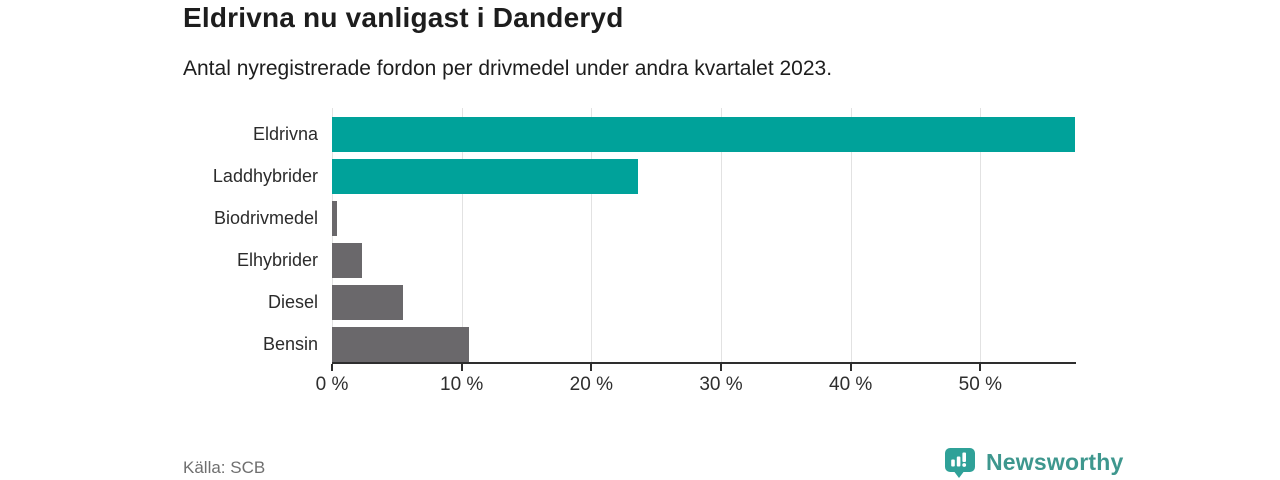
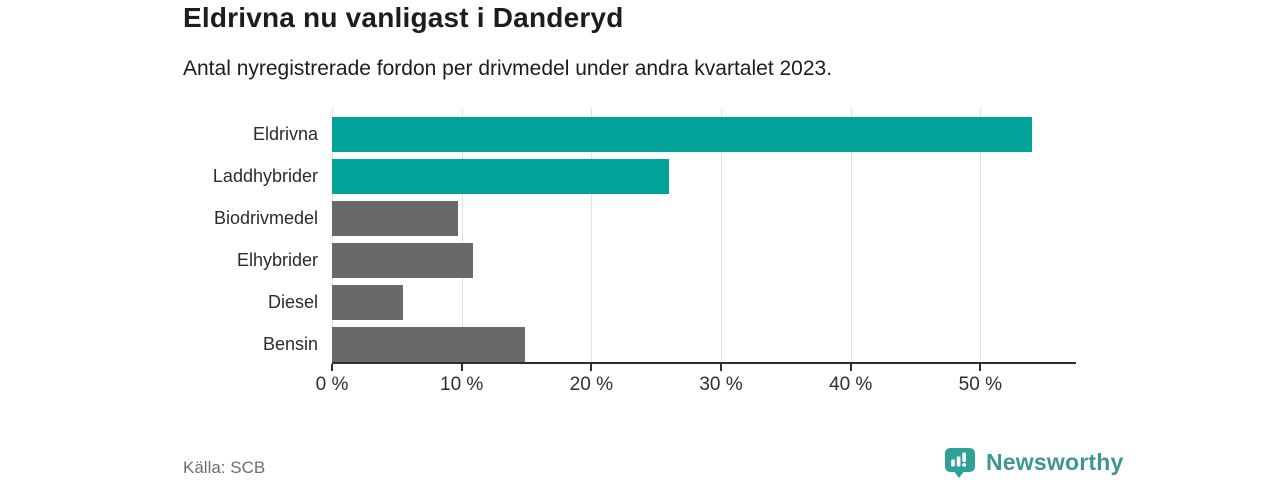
Eldrivna: 57.3% -> 54.0%
Laddhybrider: 23.6% -> 26.0%
Biodrivmedel: 0.4% -> 9.7%
Elhybrider: 2.3% -> 10.9%
Bensin: 10.6% -> 14.9%
